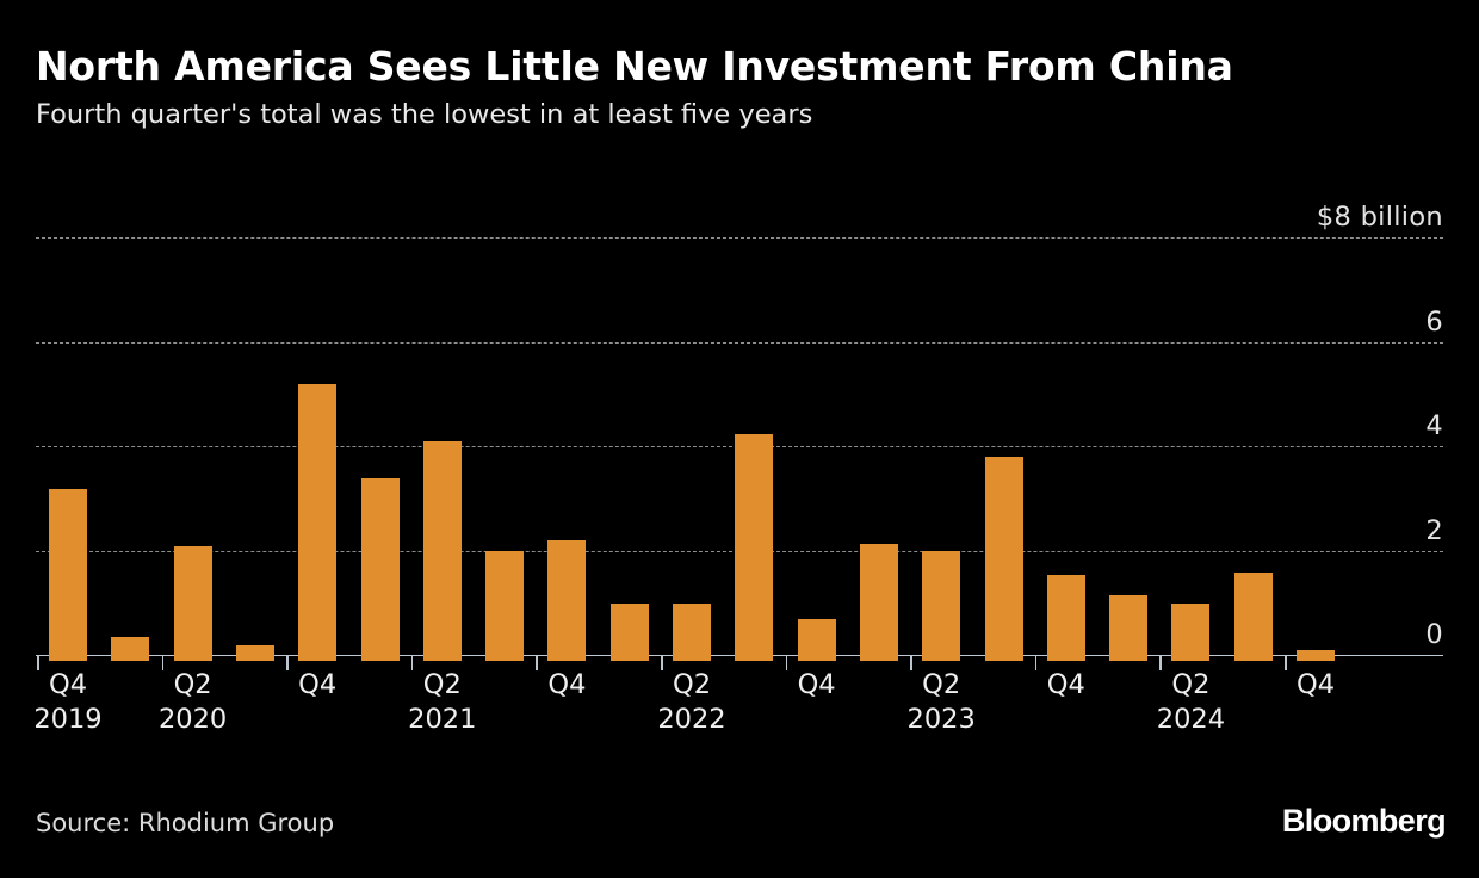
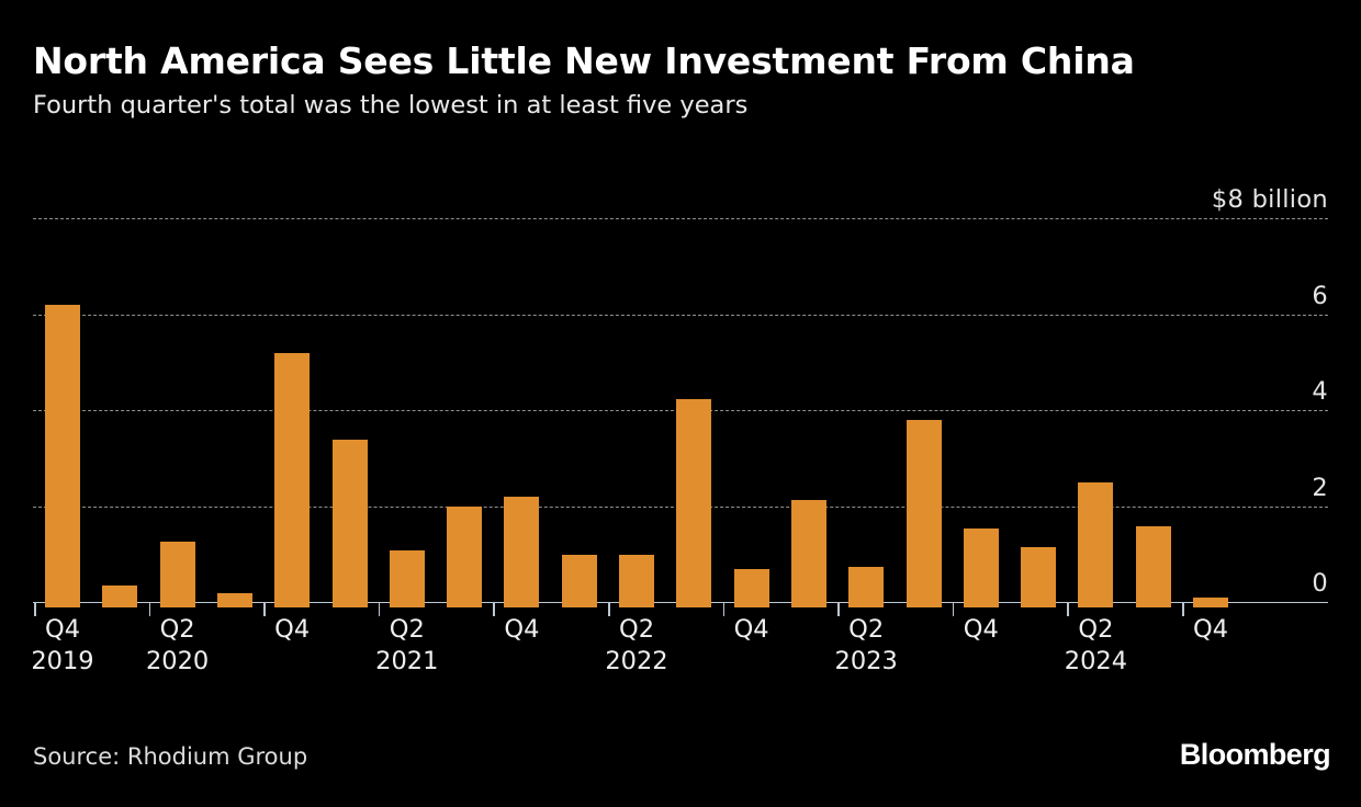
Q4 2019: 3.3 -> 6.3
Q2 2020: 2.2 -> 1.4
Q2 2021: 4.2 -> 1.2
Q2 2023: 2.1 -> 0.8
Q2 2024: 1.1 -> 2.6
